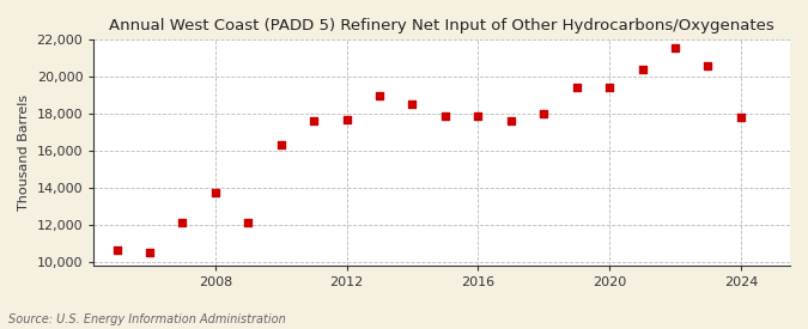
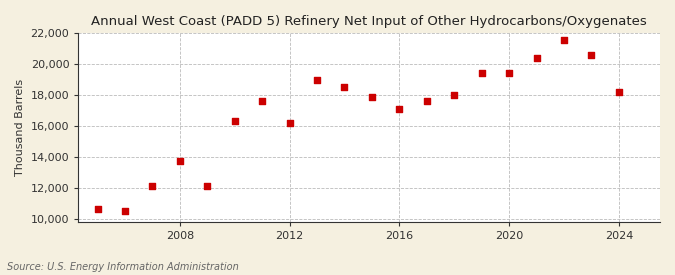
2012: 17,700 -> 16,200
2016: 17,900 -> 17,100
2024: 17,800 -> 18,200
